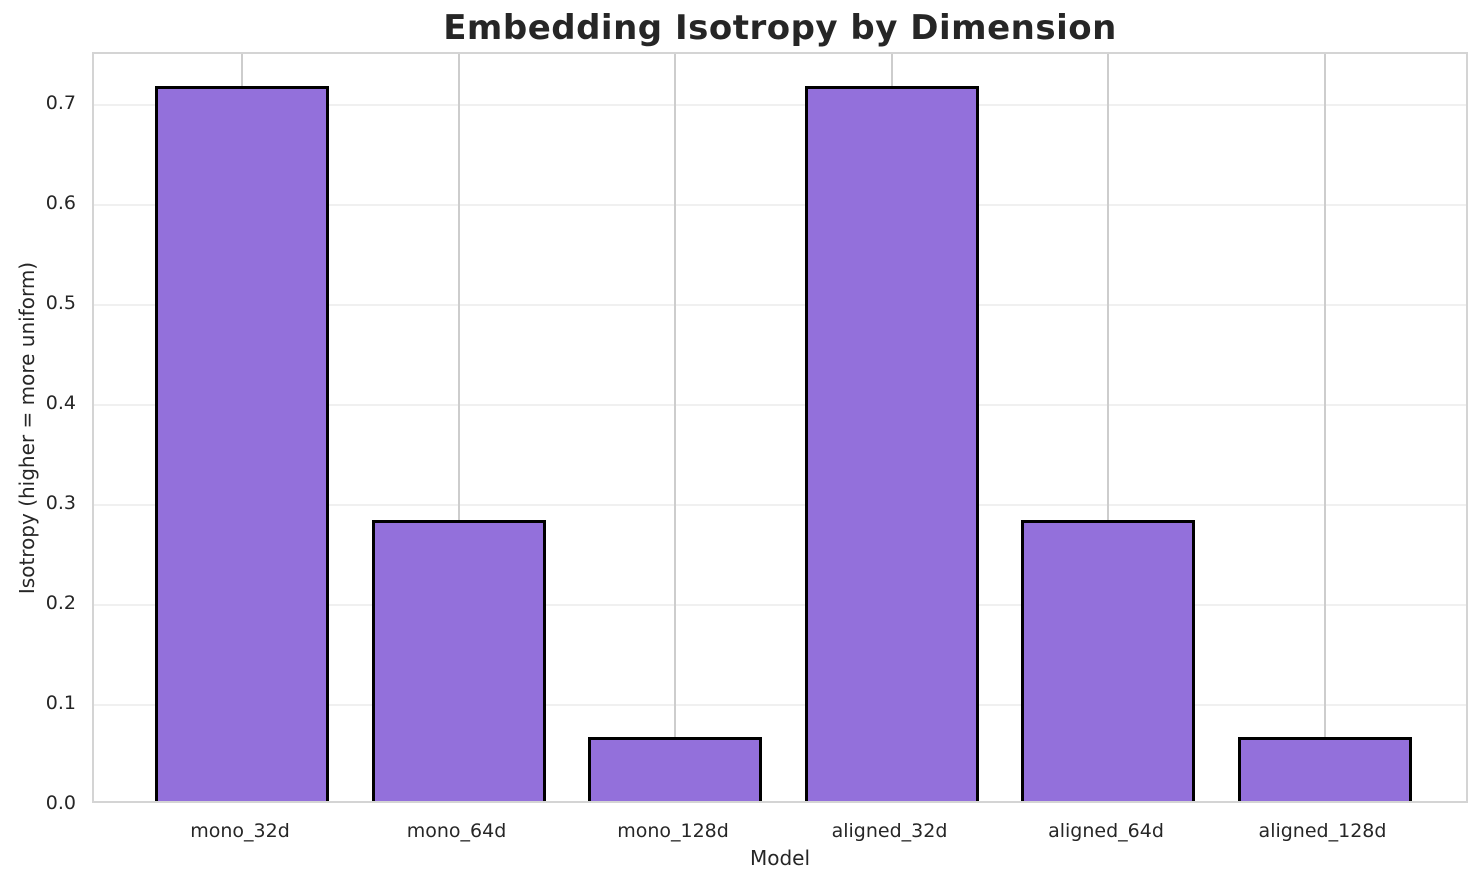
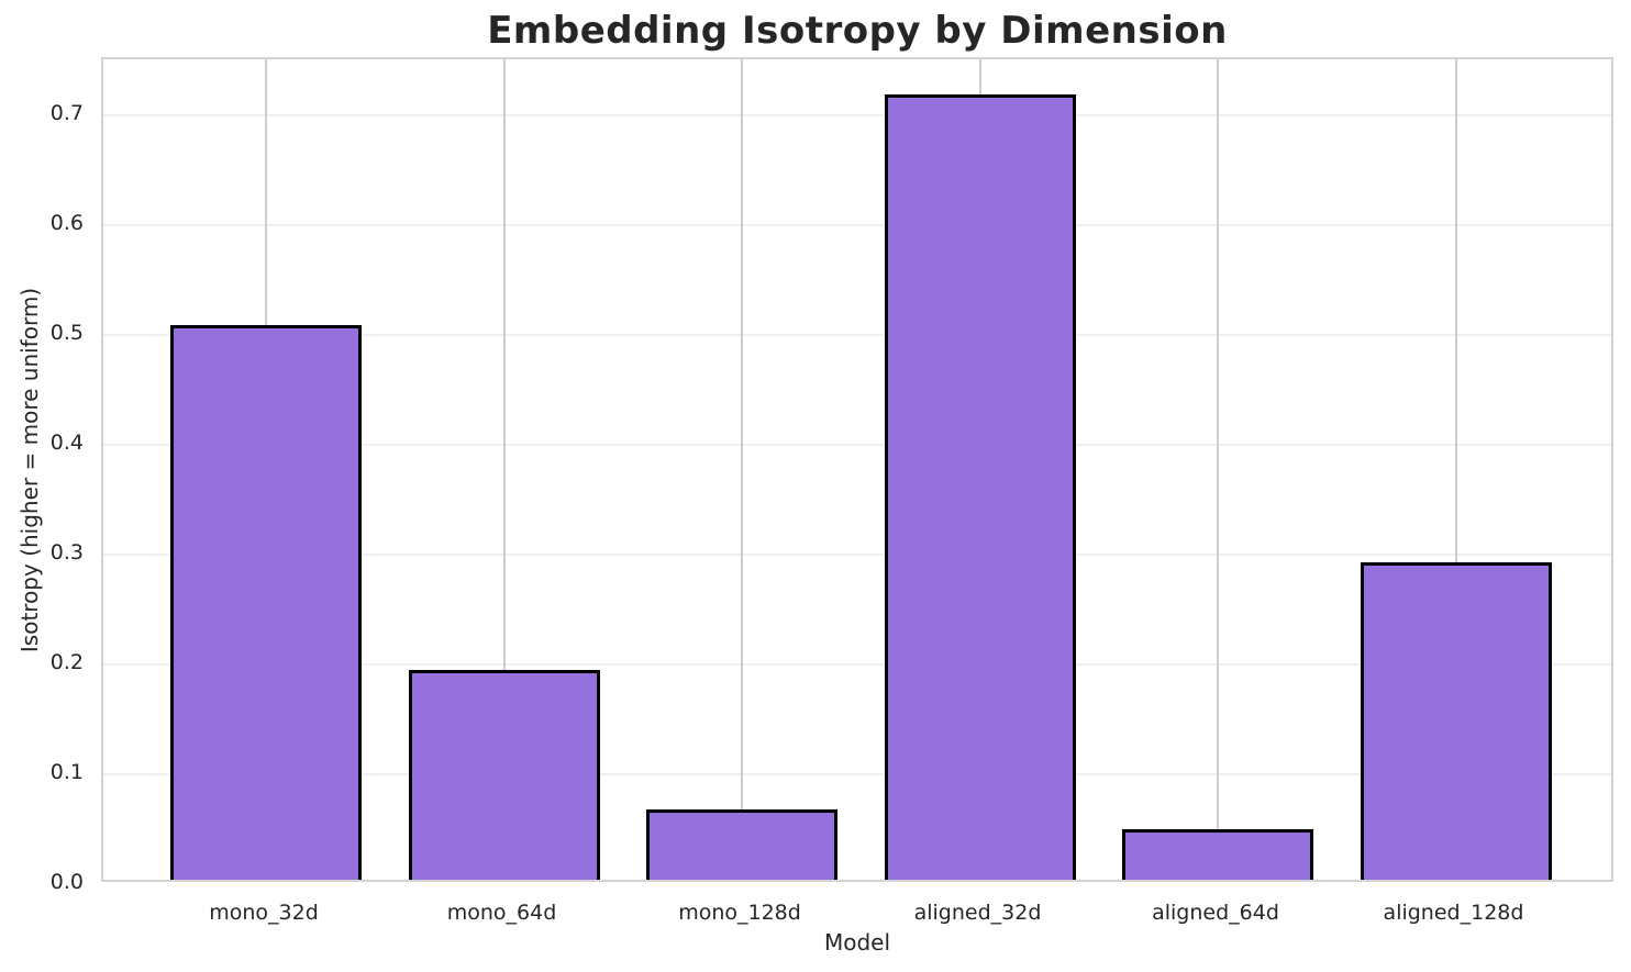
mono_32d: 0.715 -> 0.505
mono_64d: 0.281 -> 0.191
aligned_64d: 0.281 -> 0.046
aligned_128d: 0.064 -> 0.289
